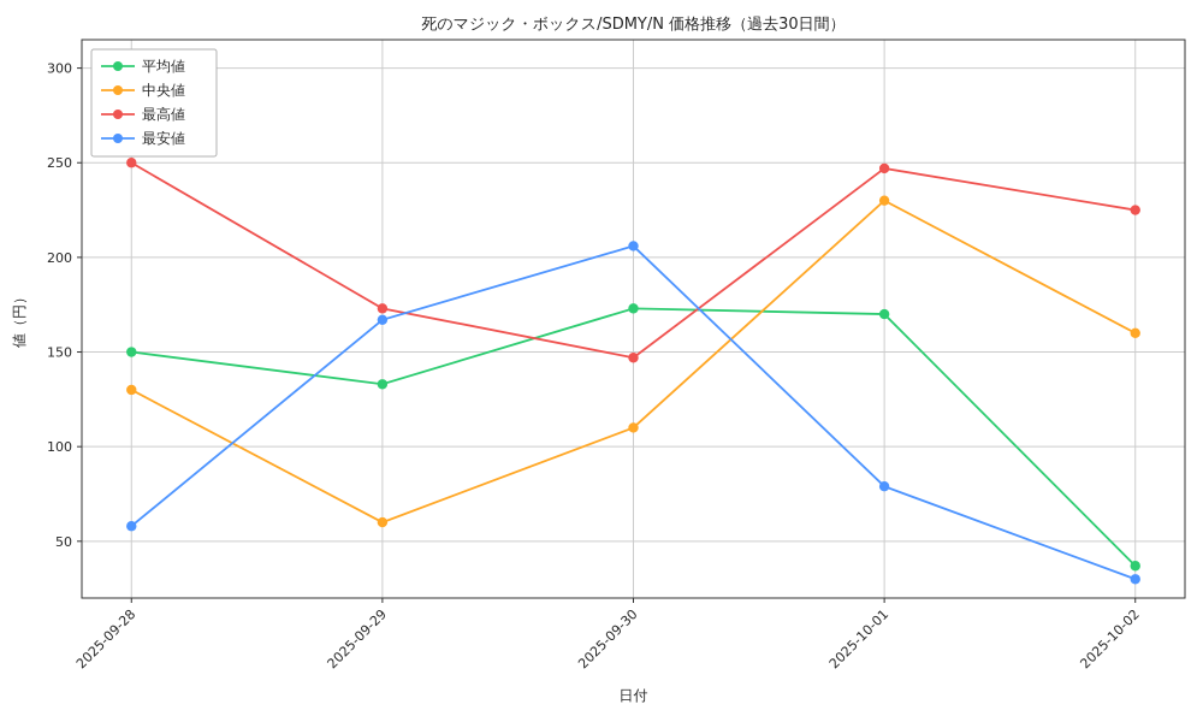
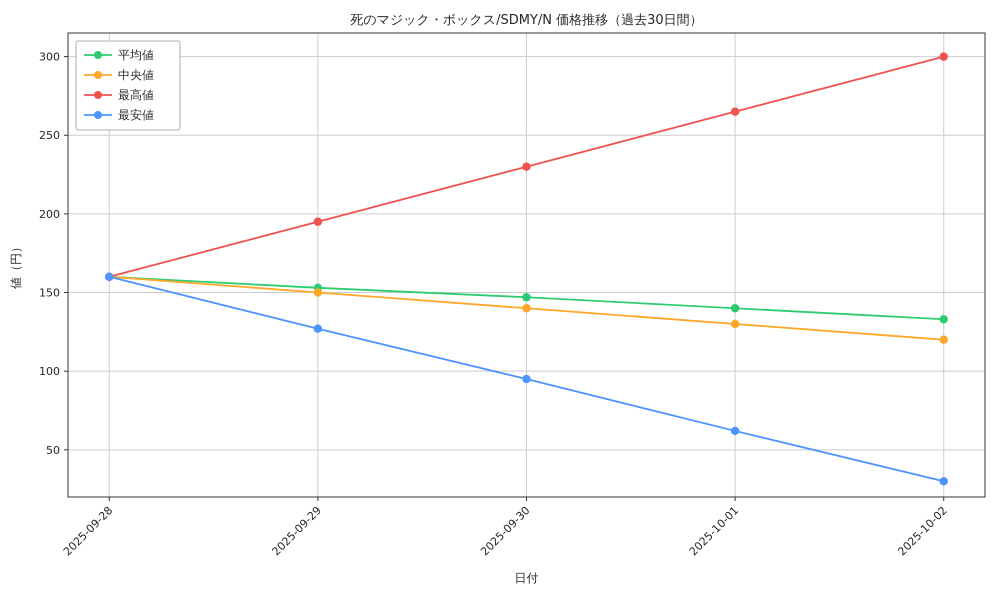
平均値/2025-09-28: 150 -> 160
中央値/2025-09-28: 130 -> 160
最高値/2025-09-28: 250 -> 160
最安値/2025-09-28: 58 -> 160
平均値/2025-09-29: 133 -> 153
中央値/2025-09-29: 60 -> 150
最高値/2025-09-29: 173 -> 195
最安値/2025-09-29: 167 -> 127
平均値/2025-09-30: 173 -> 147
中央値/2025-09-30: 110 -> 140
最高値/2025-09-30: 147 -> 230
最安値/2025-09-30: 206 -> 95
平均値/2025-10-01: 170 -> 140
中央値/2025-10-01: 230 -> 130
最高値/2025-10-01: 247 -> 265
最安値/2025-10-01: 79 -> 62
平均値/2025-10-02: 37 -> 133
中央値/2025-10-02: 160 -> 120
最高値/2025-10-02: 225 -> 300
